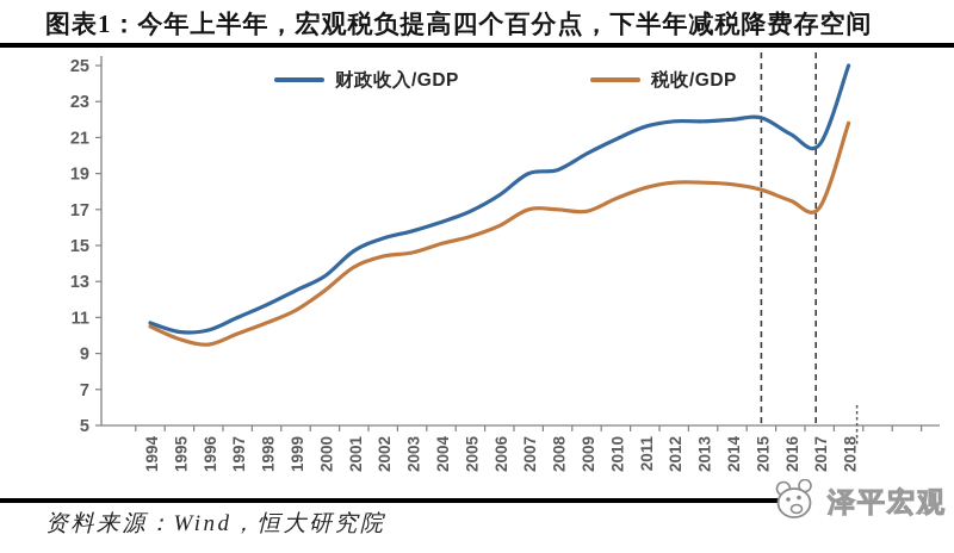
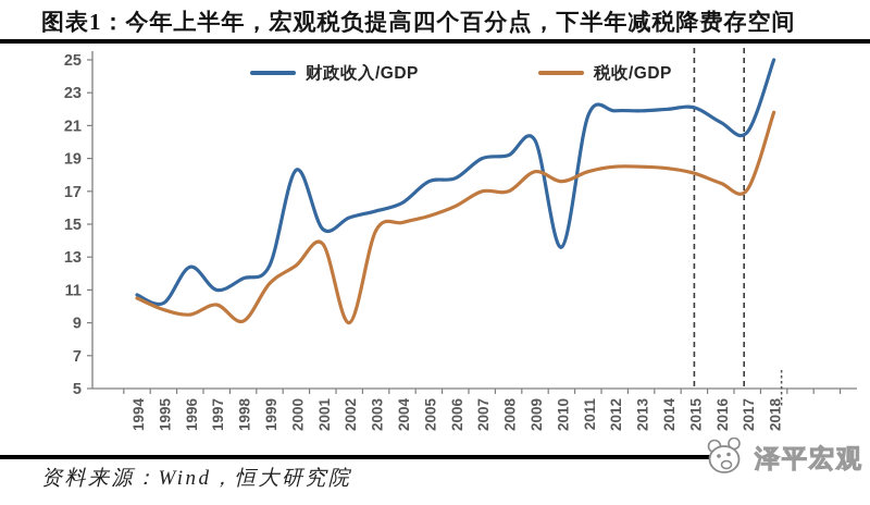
财政收入/GDP/1996: 10.3 -> 12.4
税收/GDP/1998: 10.7 -> 9.1
财政收入/GDP/2000: 13.3 -> 18.3
税收/GDP/2002: 14.4 -> 9.0
财政收入/GDP/2005: 16.9 -> 17.6
税收/GDP/2009: 16.9 -> 18.2
财政收入/GDP/2010: 20.9 -> 13.6
